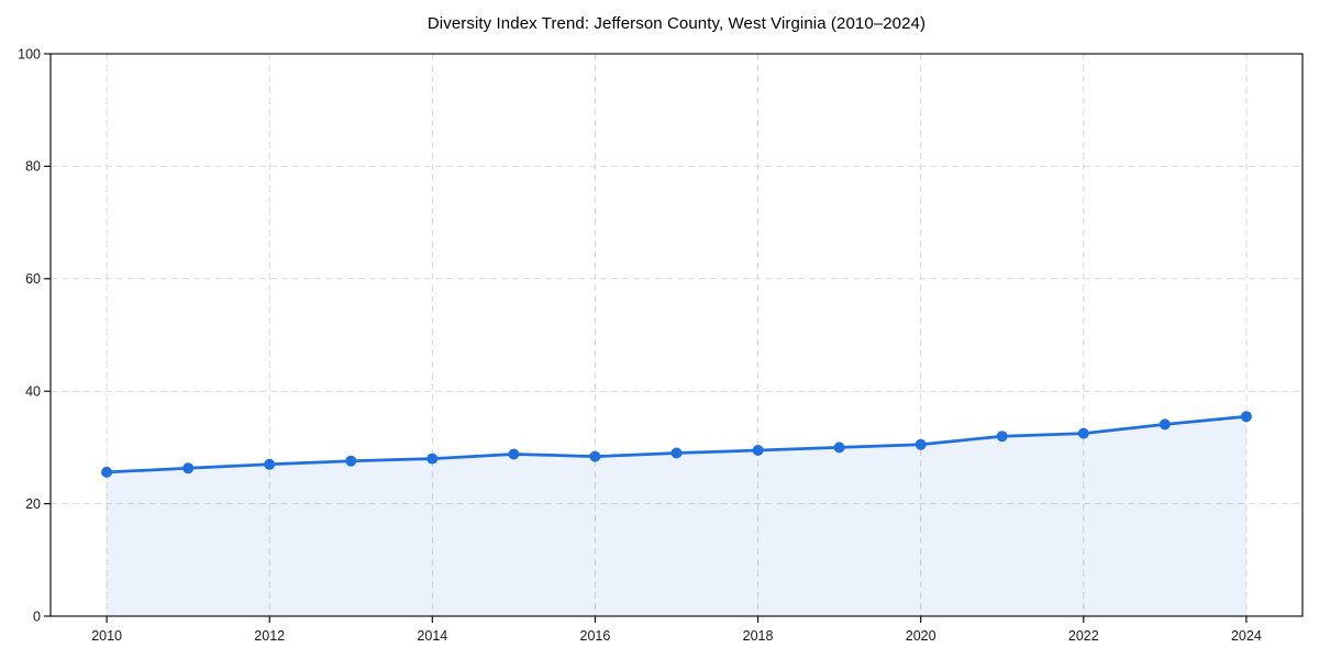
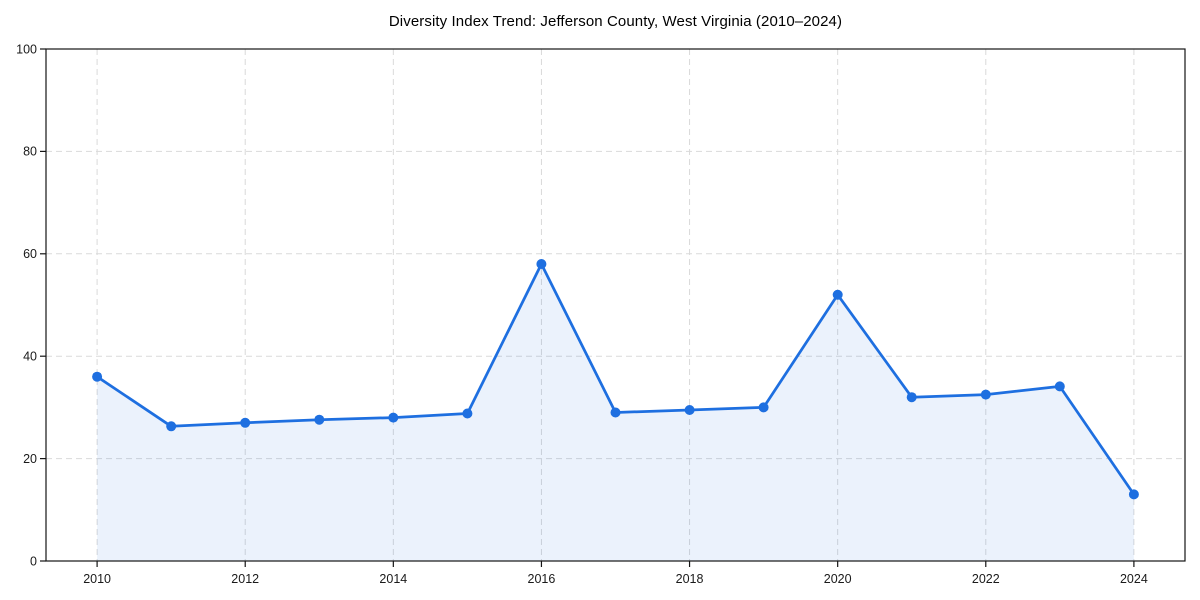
2010: 26 -> 36
2016: 28 -> 58
2020: 30 -> 52
2024: 36 -> 13
